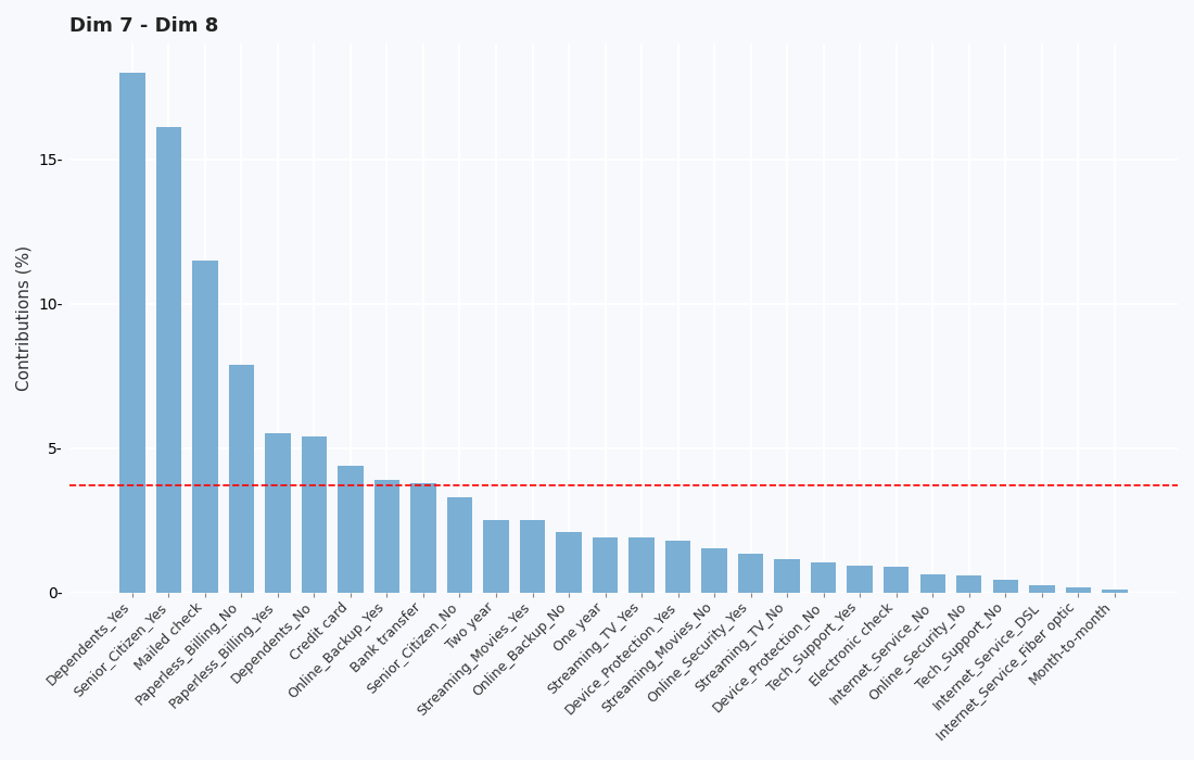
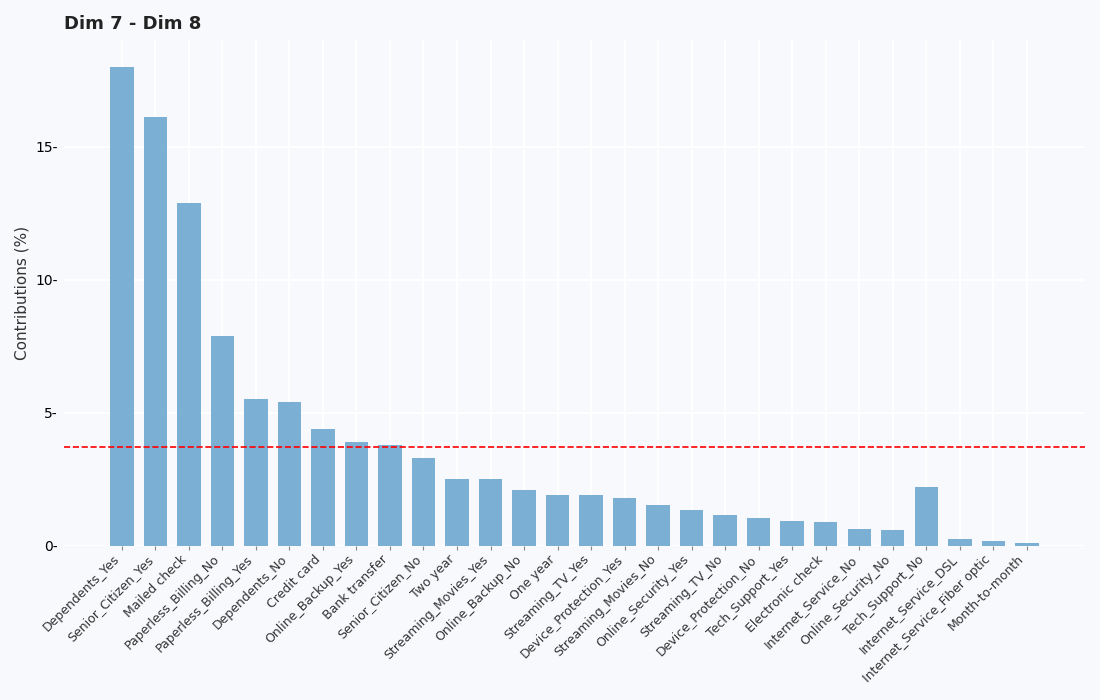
Mailed check: 11.50- -> 12.90-
Tech_Support_No: 0.45- -> 2.20-
